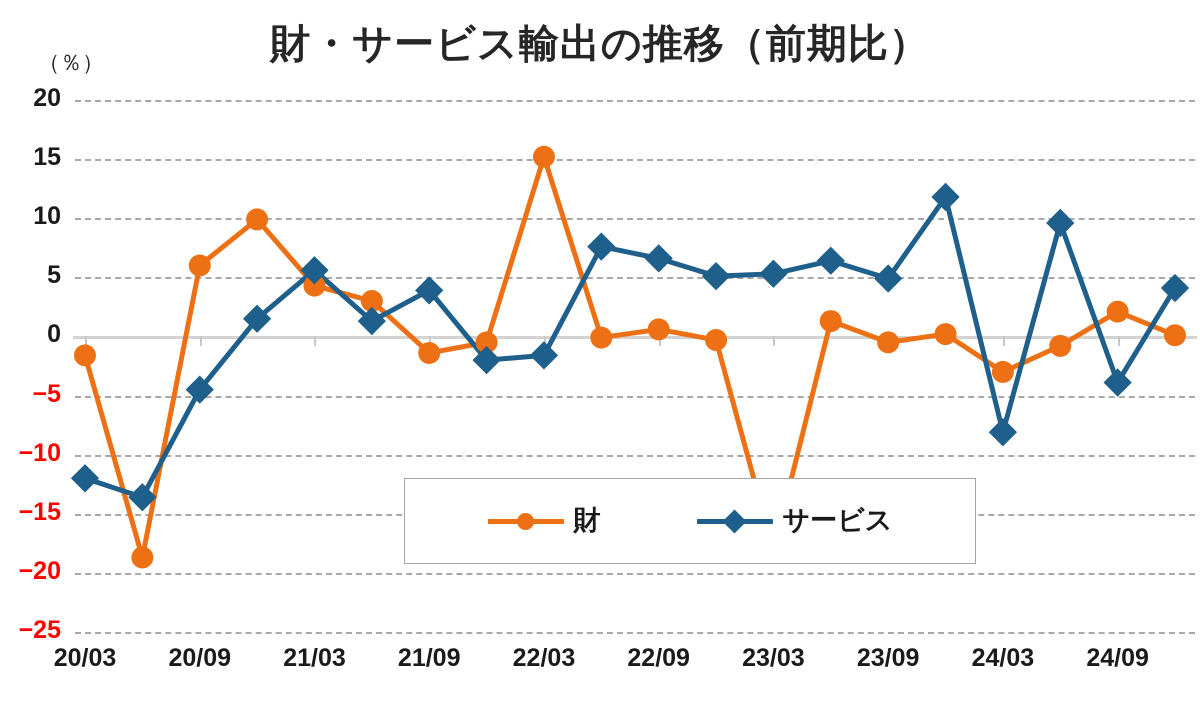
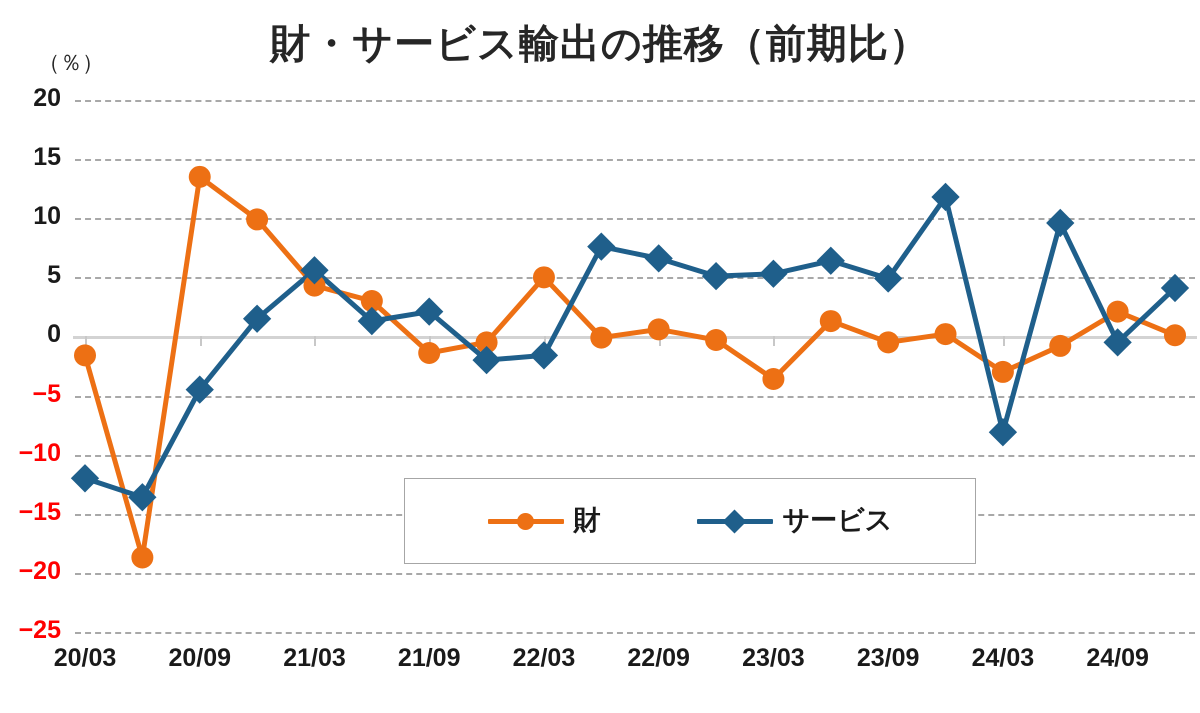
財/20/09: 6.0 -> 13.5
サービス/21/09: 3.9 -> 2.1
財/22/03: 15.2 -> 5.0
財/23/03: -18.1 -> -3.6
サービス/24/09: -3.9 -> -0.5
